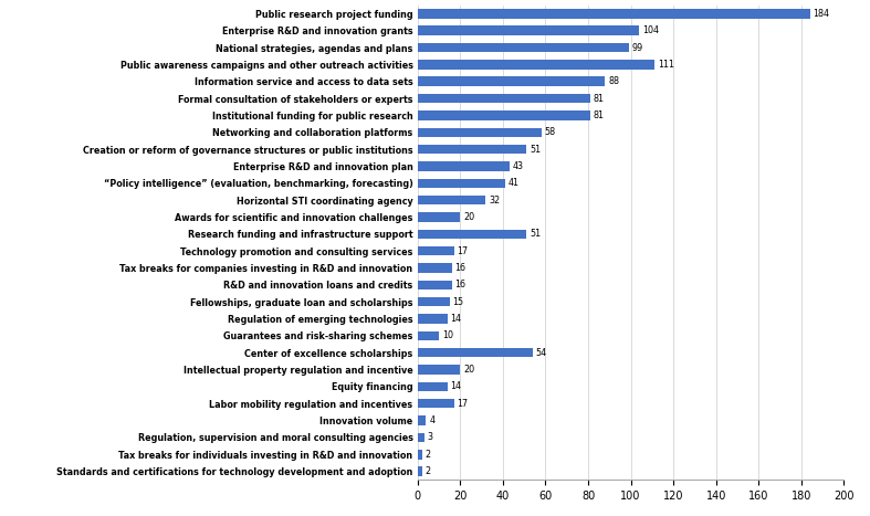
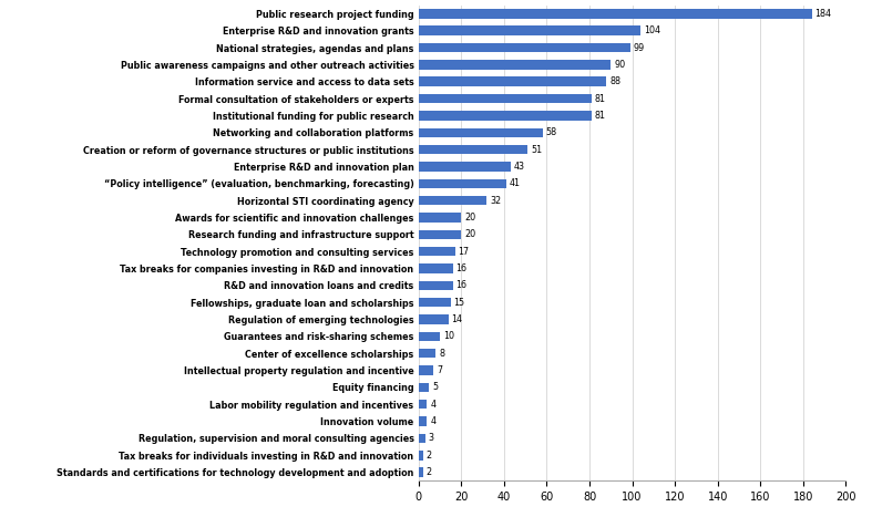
Public awareness campaigns and other outreach activities: 111 -> 90
Research funding and infrastructure support: 51 -> 20
Center of excellence scholarships: 54 -> 8
Intellectual property regulation and incentive: 20 -> 7
Equity financing: 14 -> 5
Labor mobility regulation and incentives: 17 -> 4
